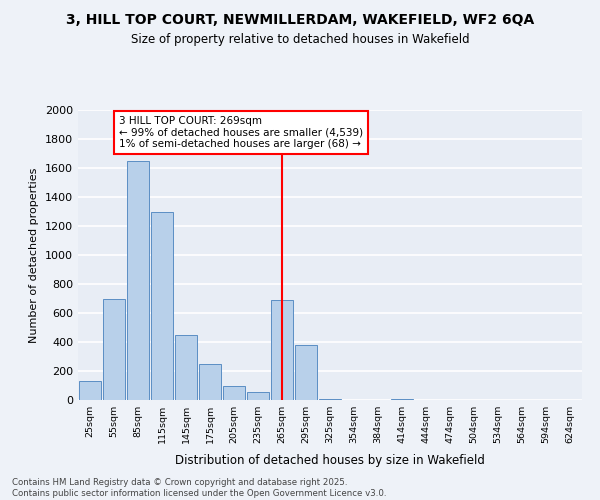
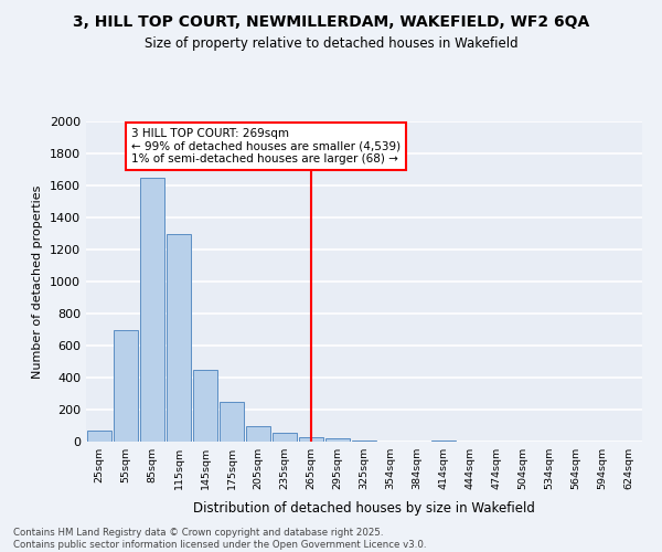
25sqm: 130 -> 70
265sqm: 690 -> 30
295sqm: 380 -> 20
